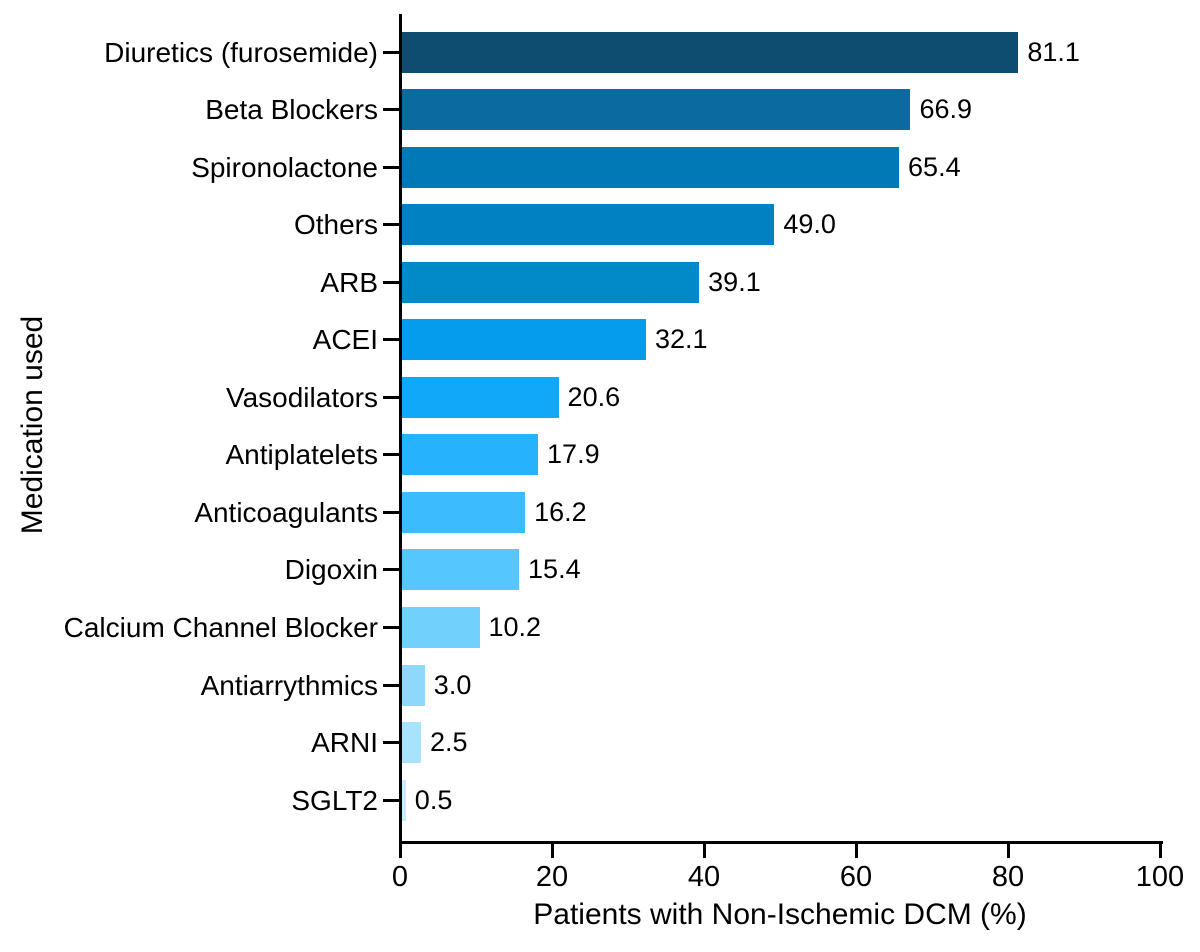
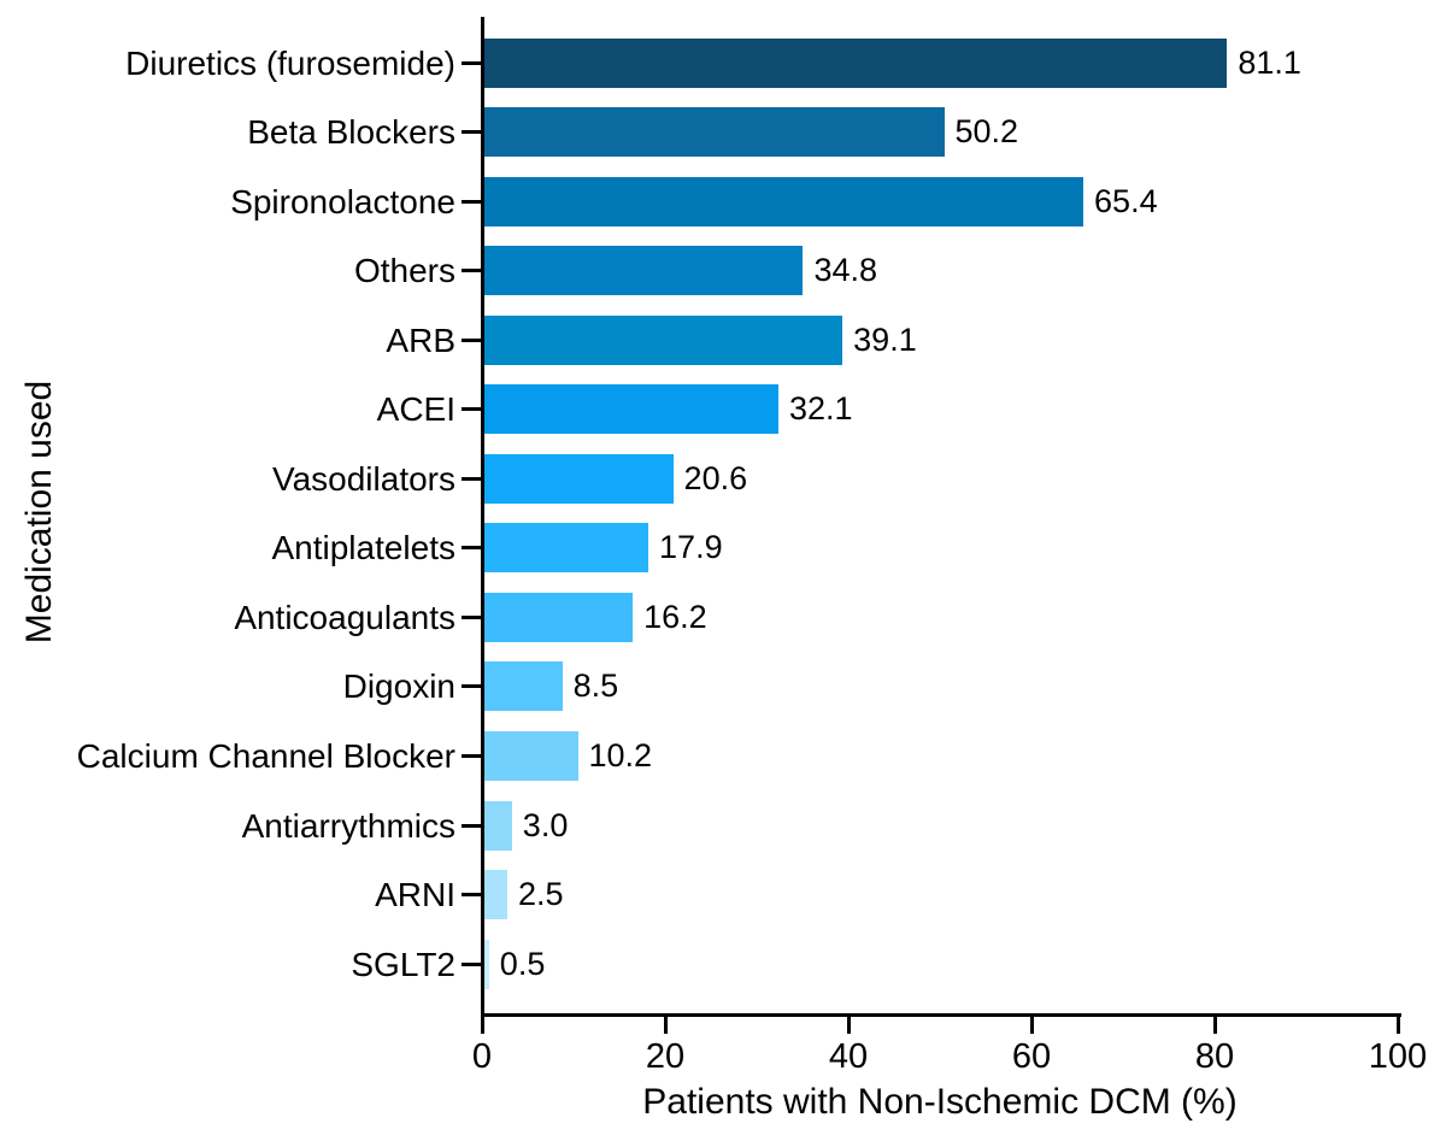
Beta Blockers: 66.9 -> 50.2
Others: 49.0 -> 34.8
Digoxin: 15.4 -> 8.5
